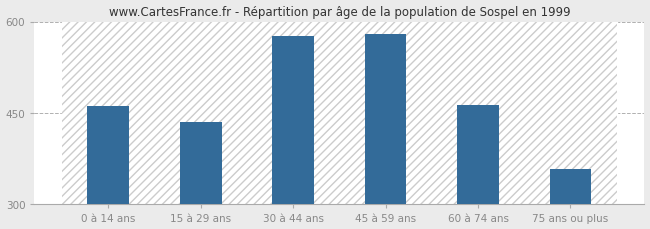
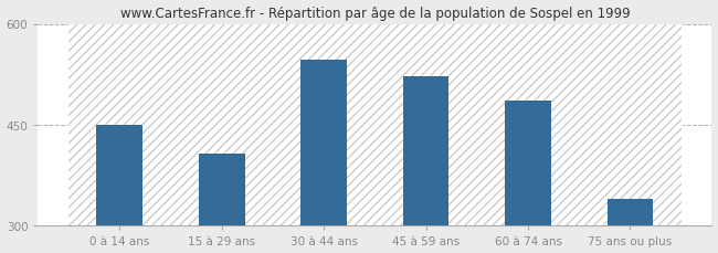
0 à 14 ans: 462 -> 450
15 à 29 ans: 435 -> 408
30 à 44 ans: 576 -> 546
45 à 59 ans: 579 -> 522
60 à 74 ans: 463 -> 486
75 ans ou plus: 358 -> 340
